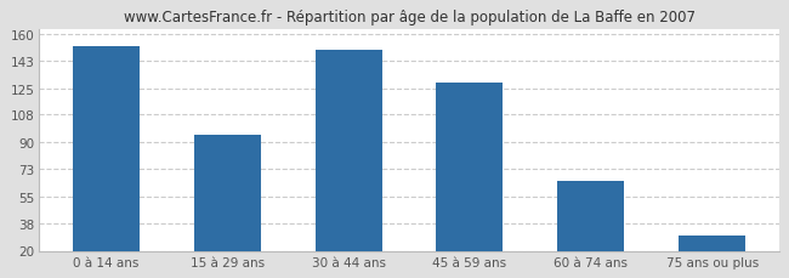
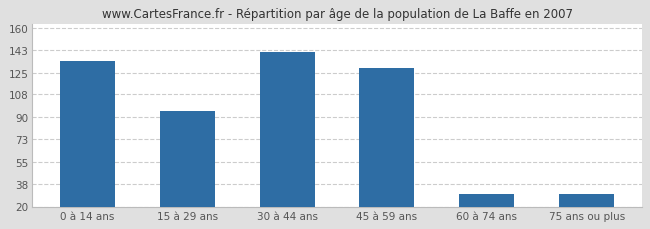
0 à 14 ans: 152 -> 134
30 à 44 ans: 150 -> 141
60 à 74 ans: 65 -> 30
